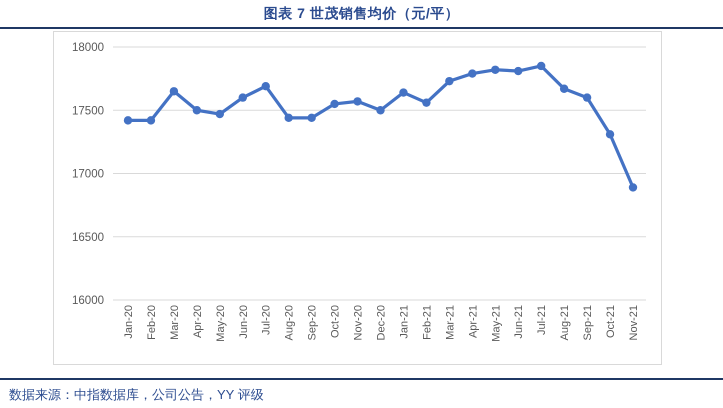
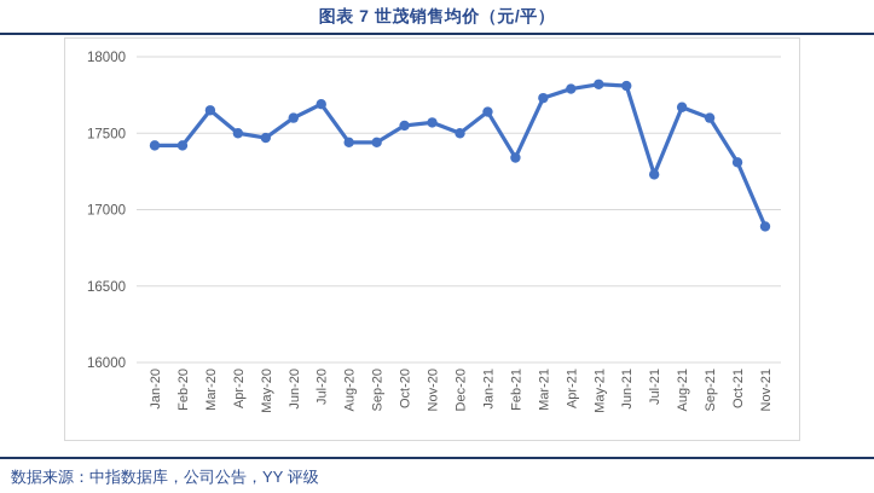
Feb-21: 17560 -> 17340
Jul-21: 17850 -> 17230
